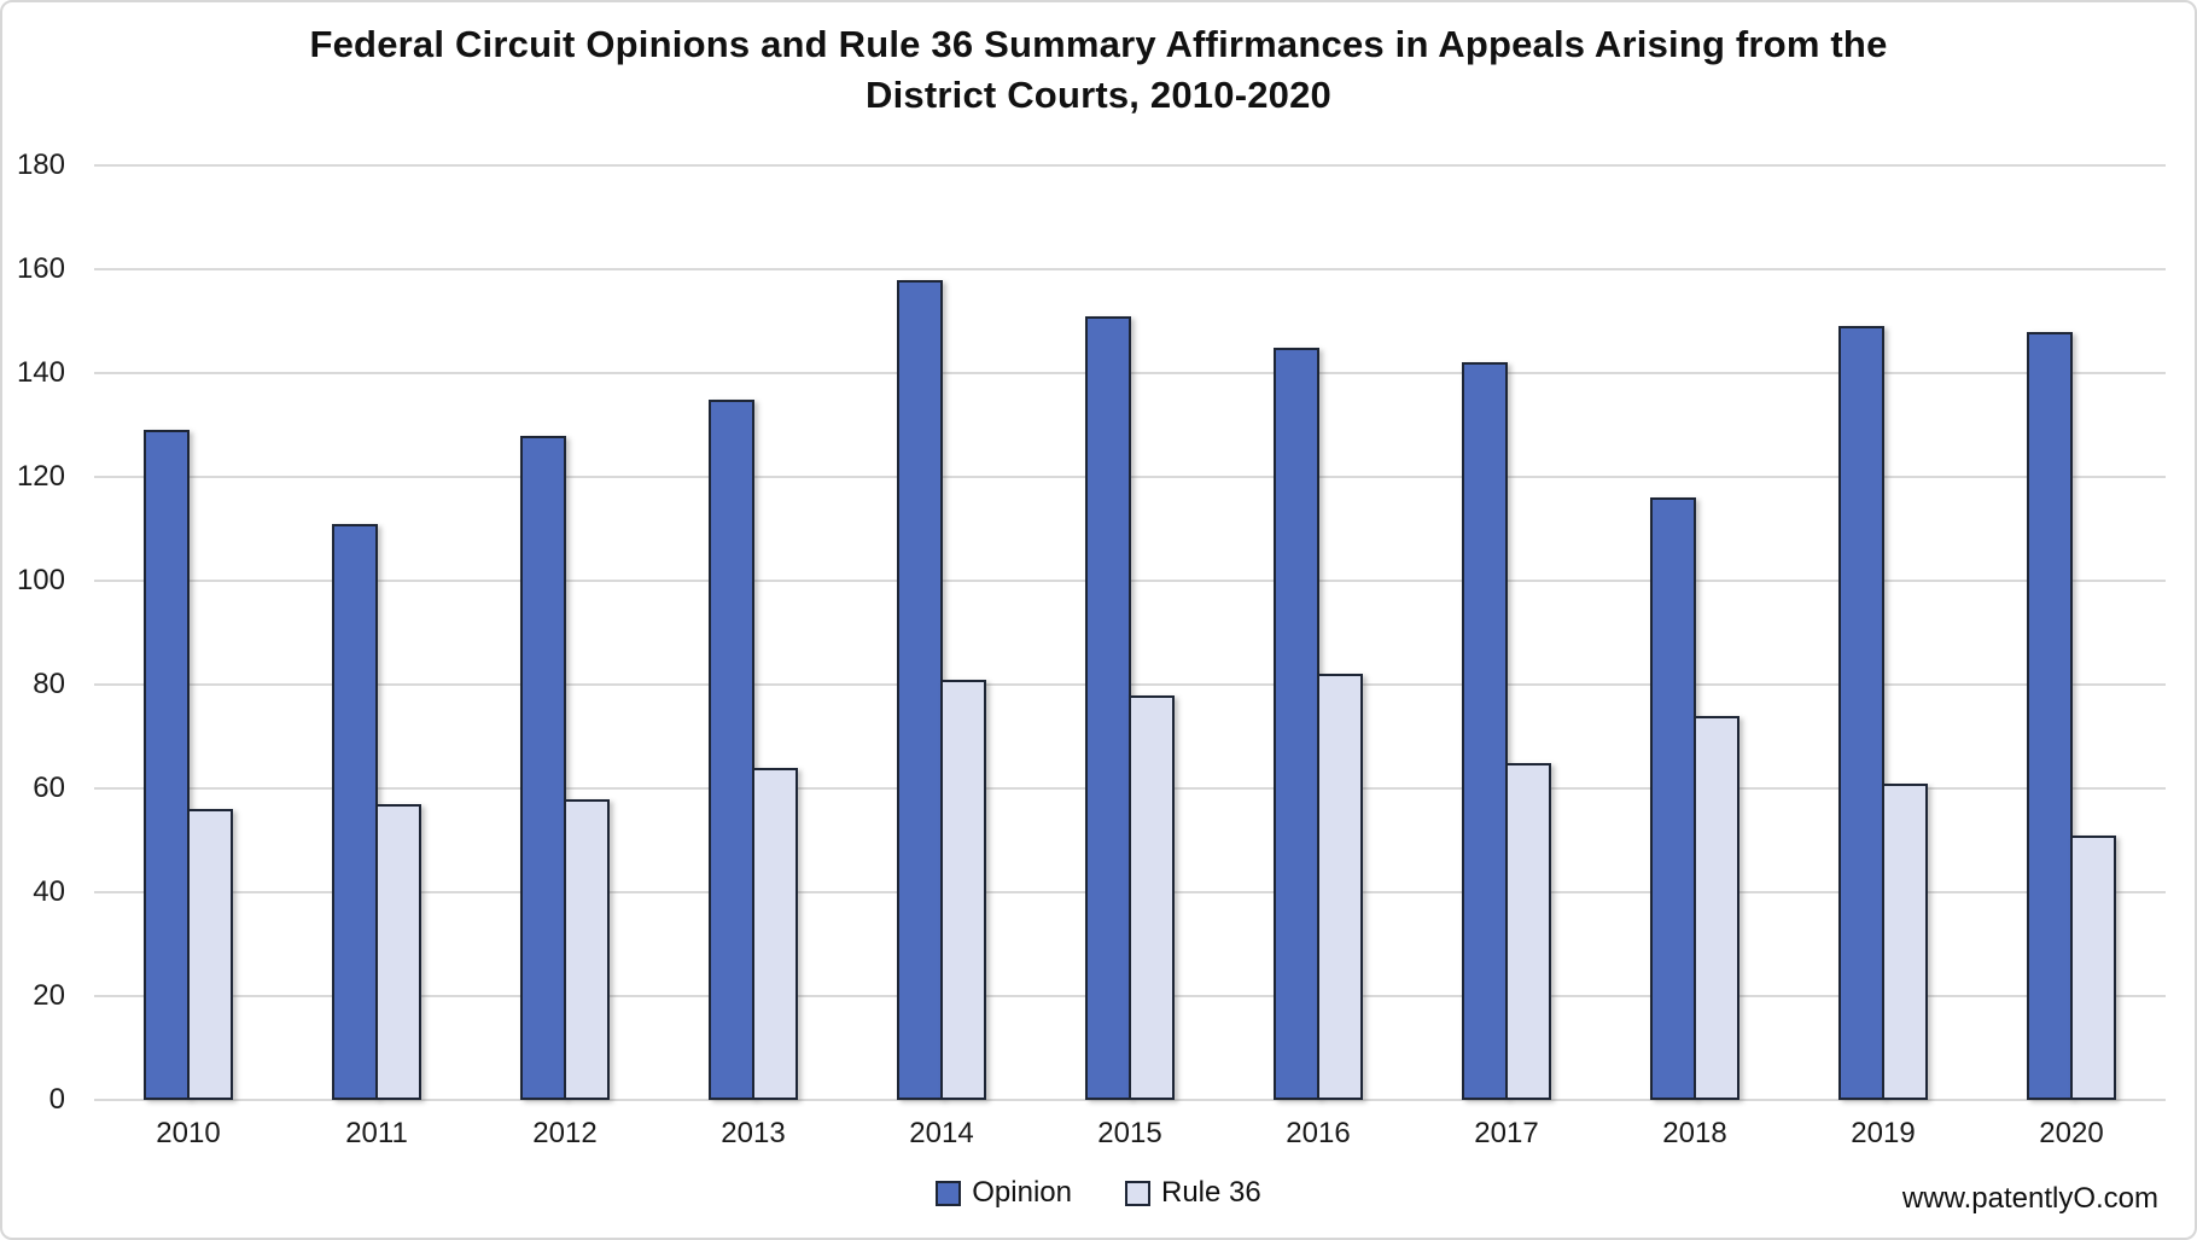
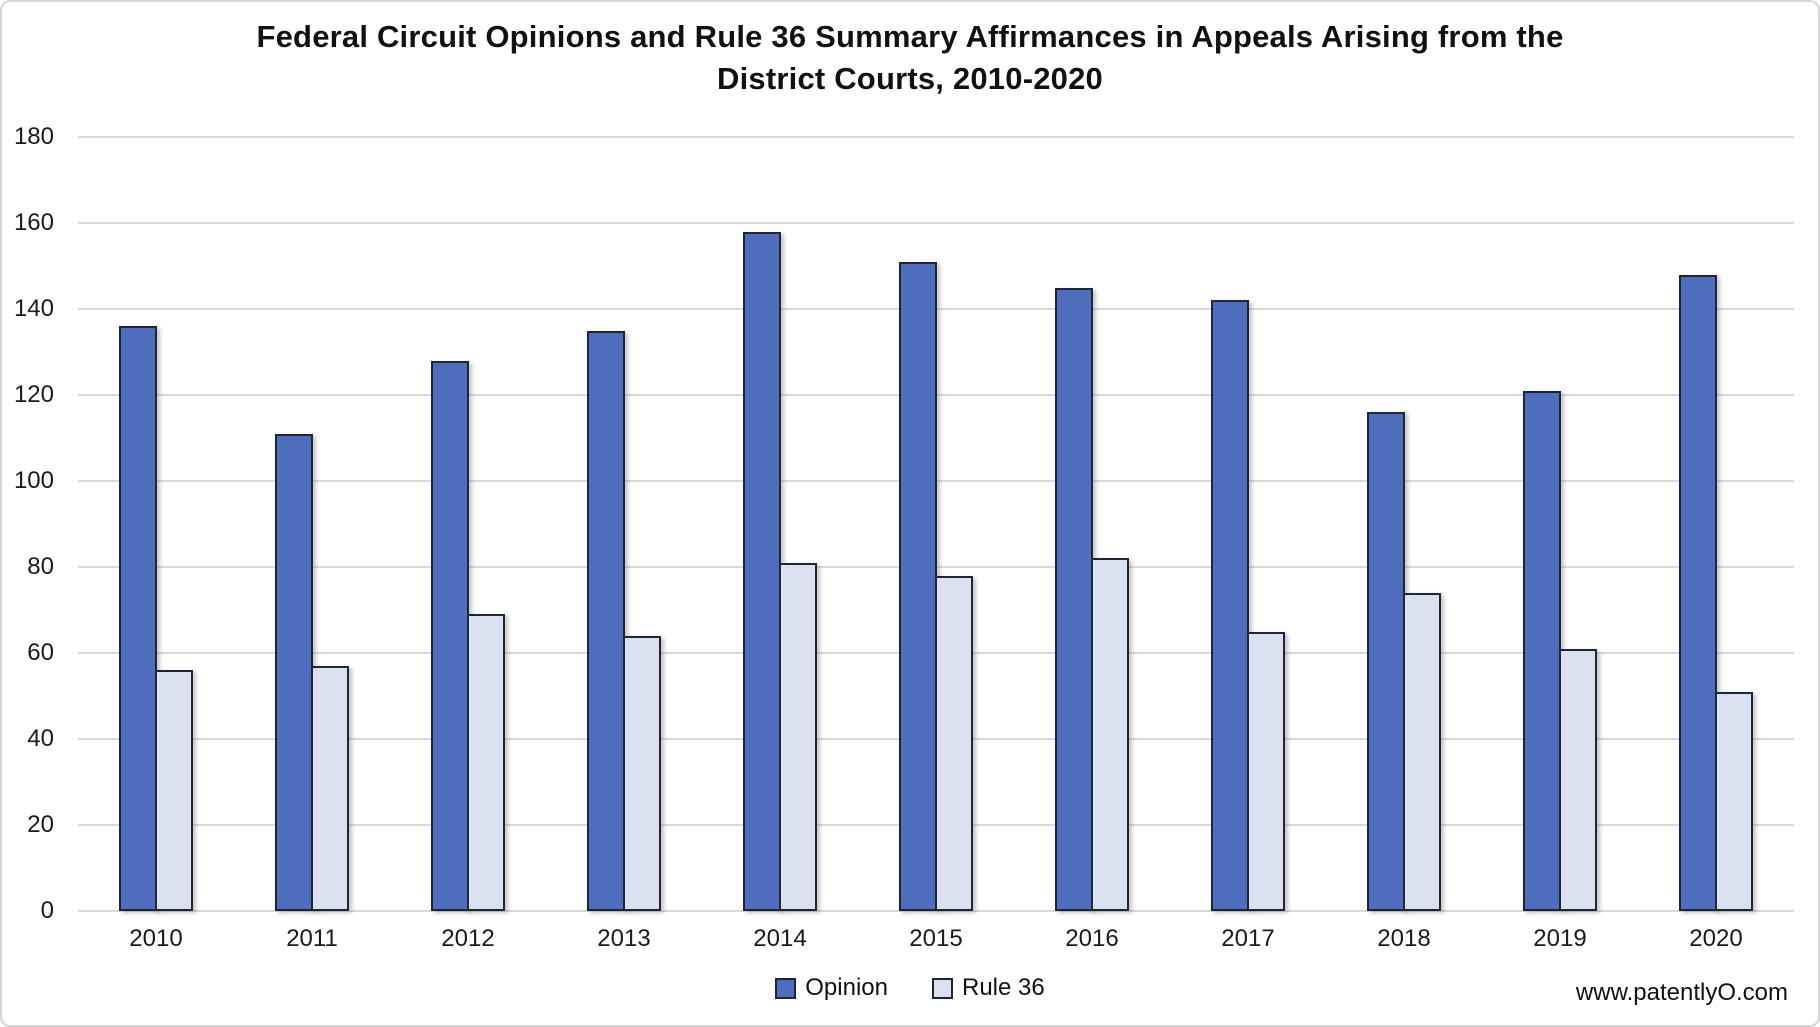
Opinion/2010: 129 -> 136
Rule 36/2012: 58 -> 69
Opinion/2019: 149 -> 121
